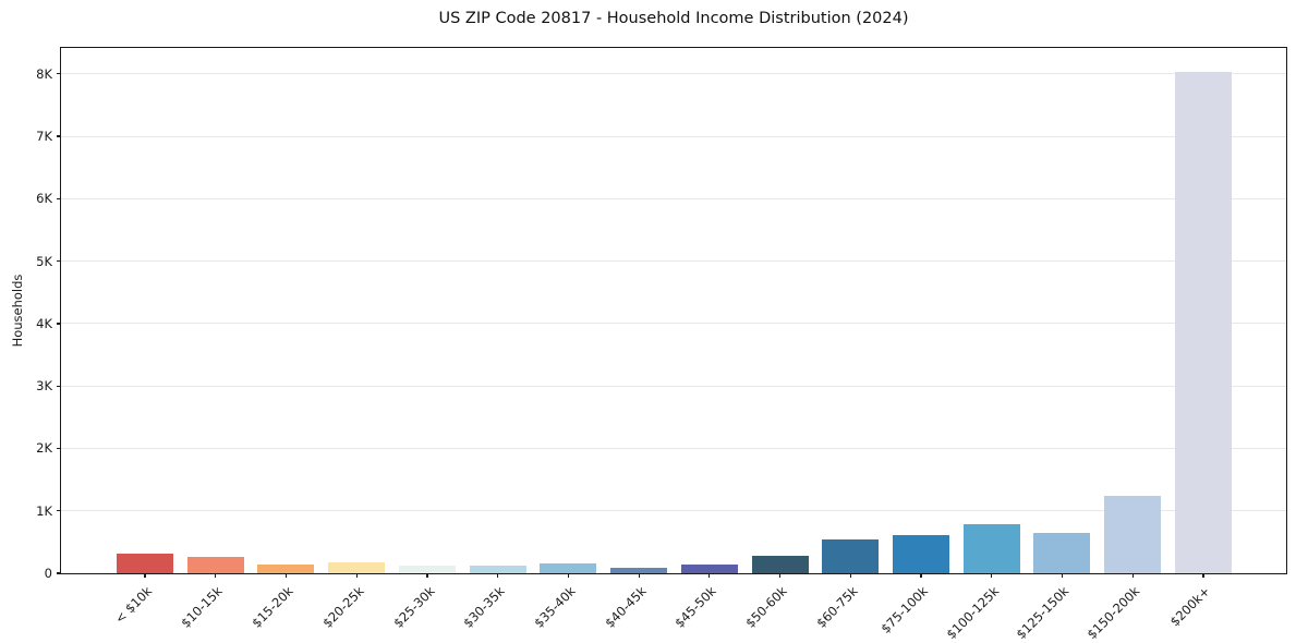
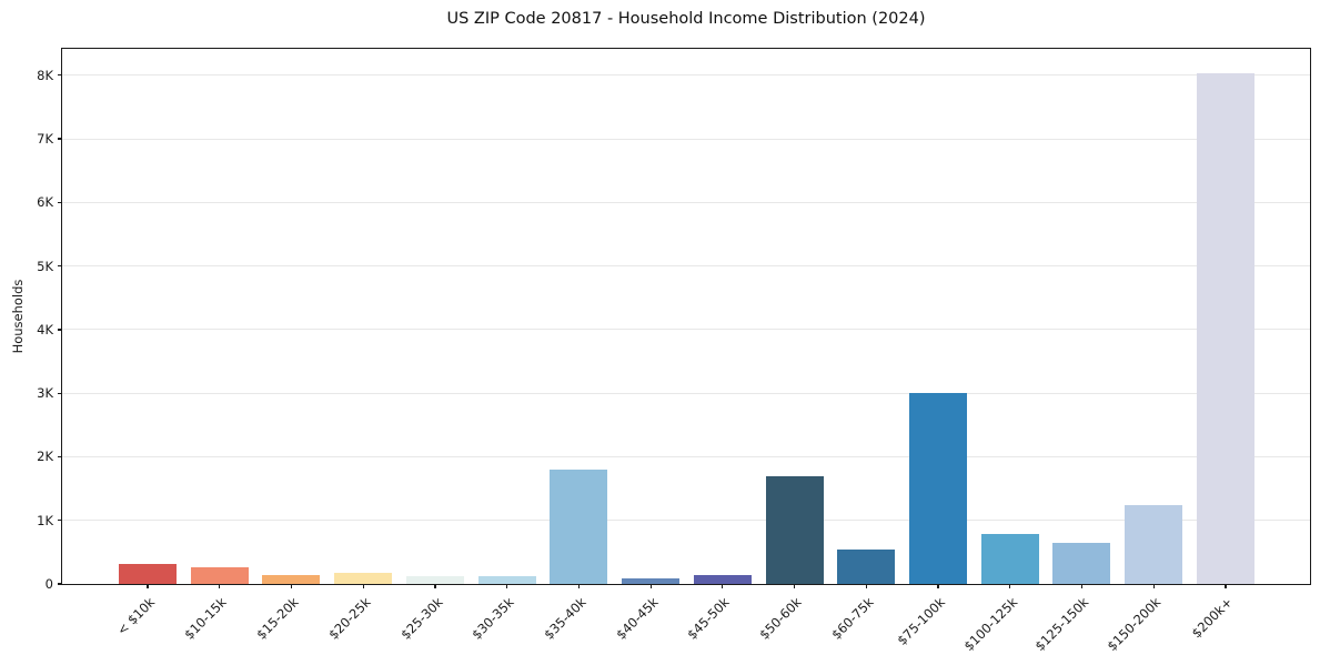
$35-40k: 0.2K -> 1.8K
$50-60k: 0.3K -> 1.7K
$75-100k: 0.6K -> 3.0K
